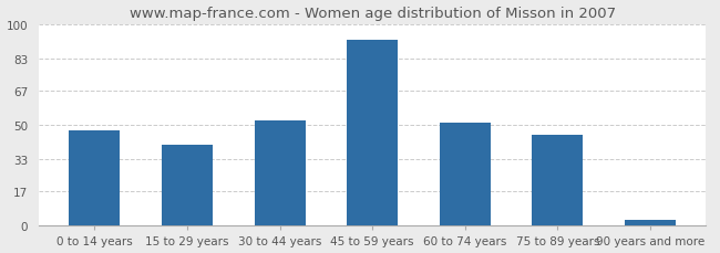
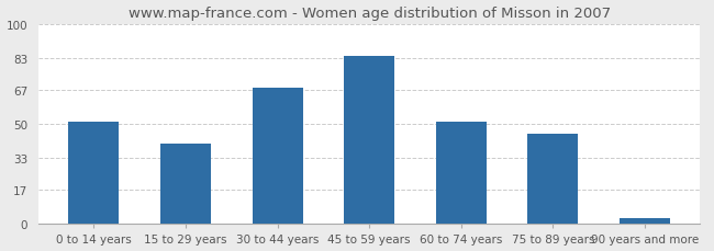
0 to 14 years: 47 -> 51
30 to 44 years: 52 -> 68
45 to 59 years: 92 -> 84
